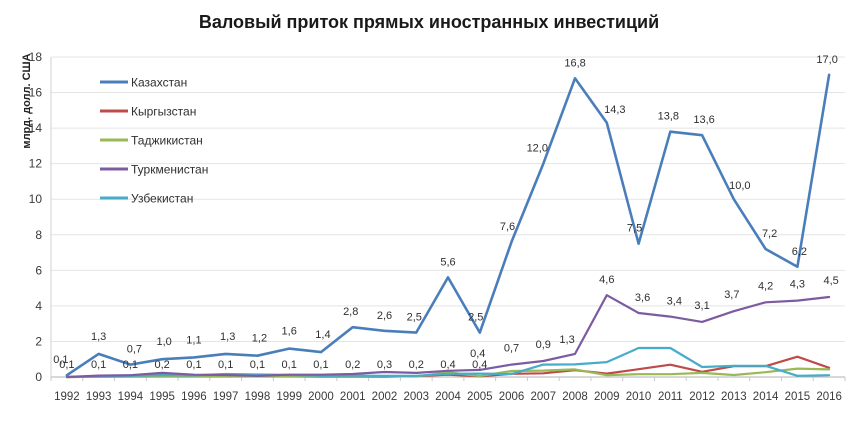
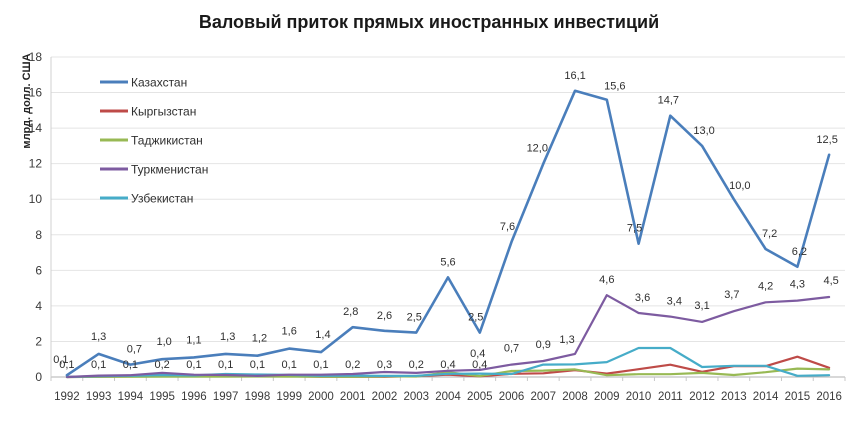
Казахстан/2008: 16,8 -> 16,1
Казахстан/2009: 14,3 -> 15,6
Казахстан/2011: 13,8 -> 14,7
Казахстан/2012: 13,6 -> 13,0
Казахстан/2016: 17,0 -> 12,5
